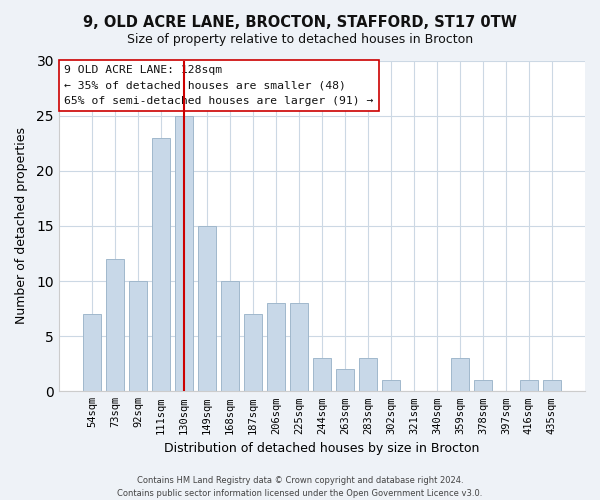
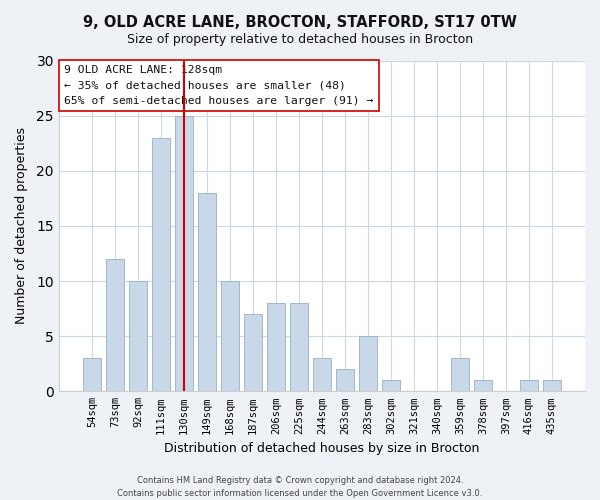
54sqm: 7 -> 3
149sqm: 15 -> 18
283sqm: 3 -> 5
